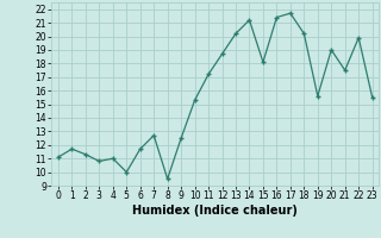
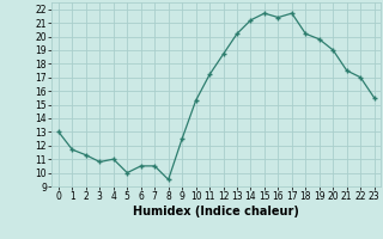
0: 11.1 -> 13.0
6: 11.7 -> 10.5
7: 12.7 -> 10.5
15: 18.1 -> 21.7
19: 15.6 -> 19.8
22: 19.9 -> 17.0
